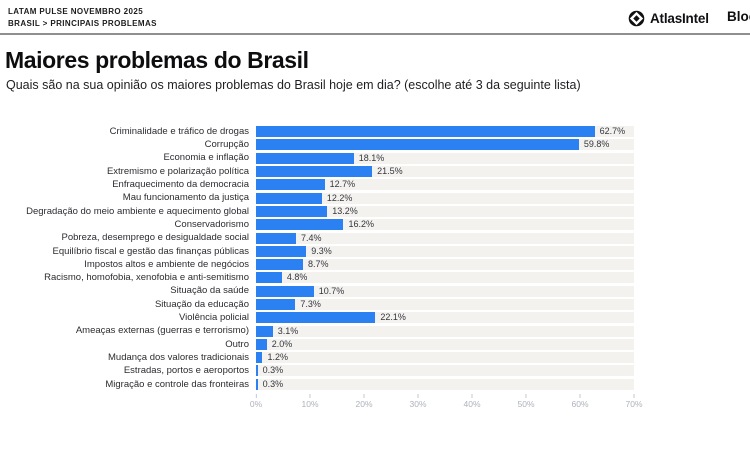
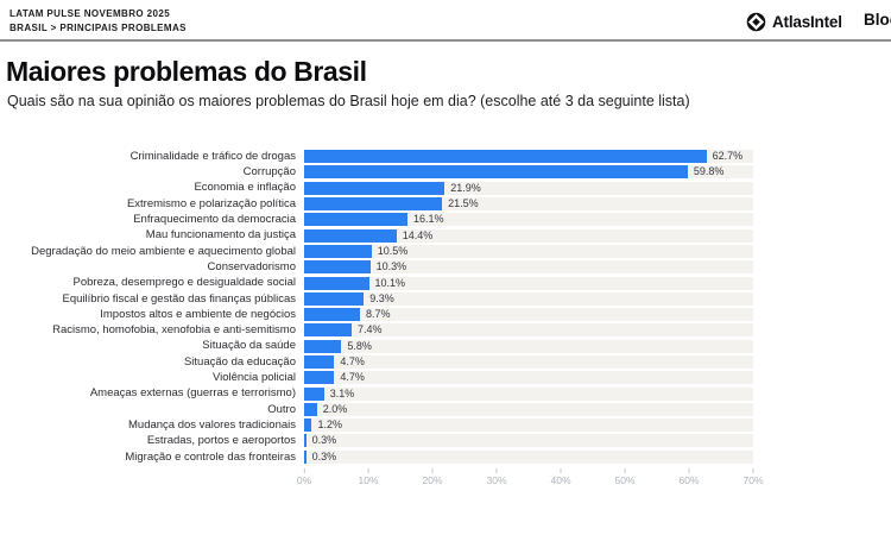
Economia e inflação: 18.1% -> 21.9%
Enfraquecimento da democracia: 12.7% -> 16.1%
Mau funcionamento da justiça: 12.2% -> 14.4%
Degradação do meio ambiente e aquecimento global: 13.2% -> 10.5%
Conservadorismo: 16.2% -> 10.3%
Pobreza, desemprego e desigualdade social: 7.4% -> 10.1%
Racismo, homofobia, xenofobia e anti-semitismo: 4.8% -> 7.4%
Situação da saúde: 10.7% -> 5.8%
Situação da educação: 7.3% -> 4.7%
Violência policial: 22.1% -> 4.7%
